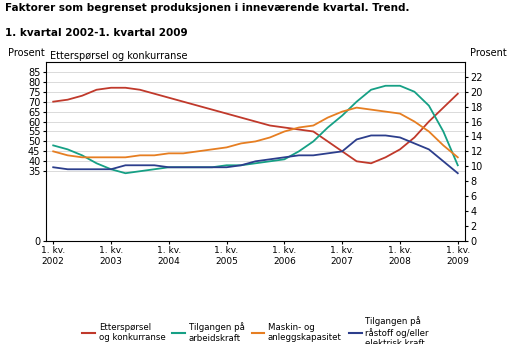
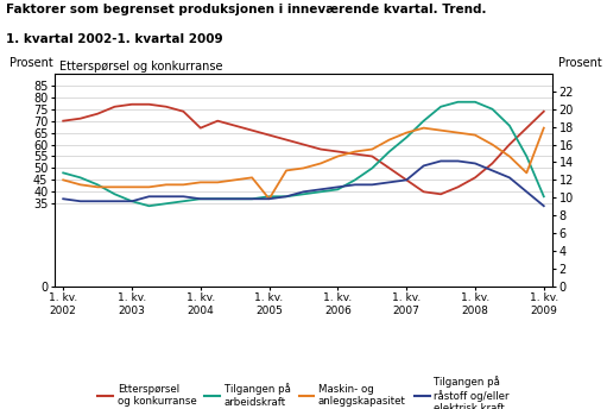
Etterspørsel og konkurranse/1. kv. 2004: 72 -> 67
Maskin- og anleggskapasitet/1. kv. 2005: 47 -> 37
Maskin- og anleggskapasitet/1. kv. 2009: 42 -> 67
